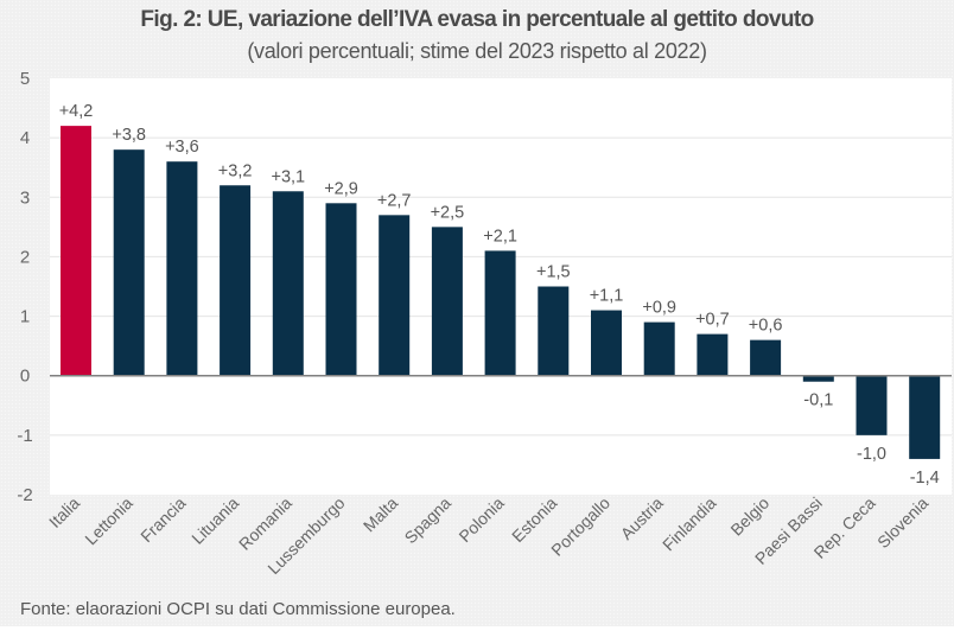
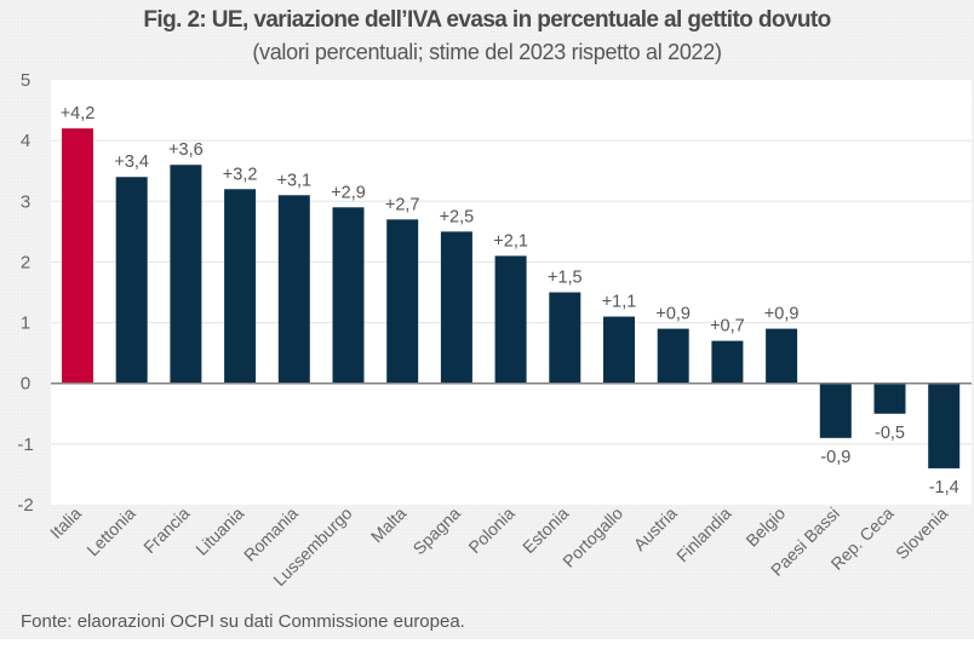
Lettonia: +3,8 -> +3,4
Belgio: +0,6 -> +0,9
Paesi Bassi: -0,1 -> -0,9
Rep. Ceca: -1,0 -> -0,5
